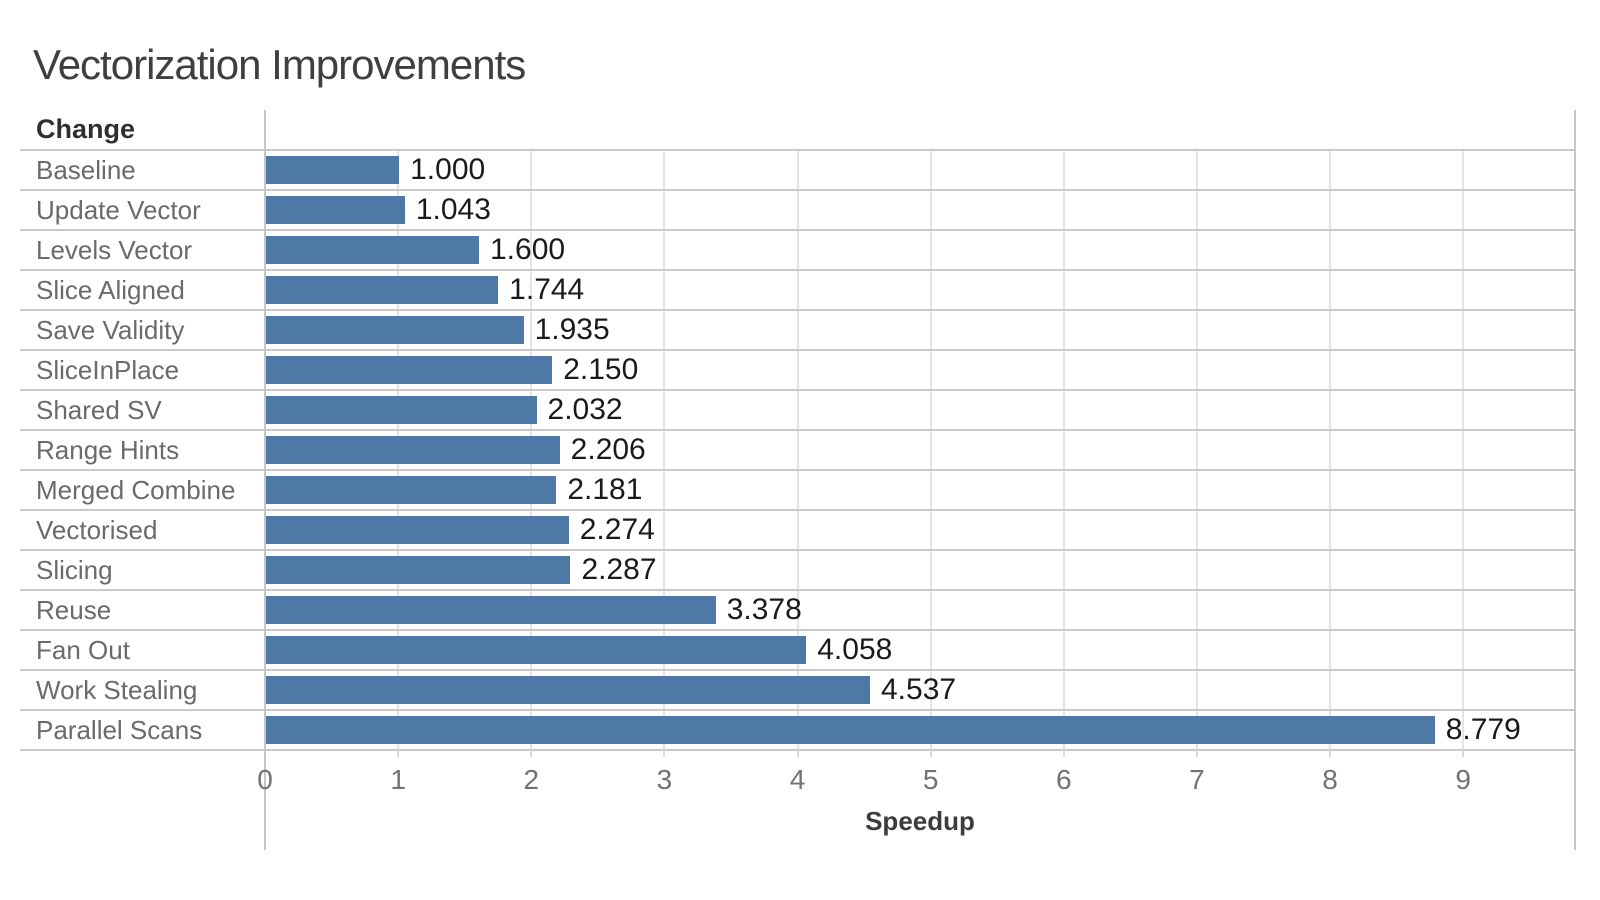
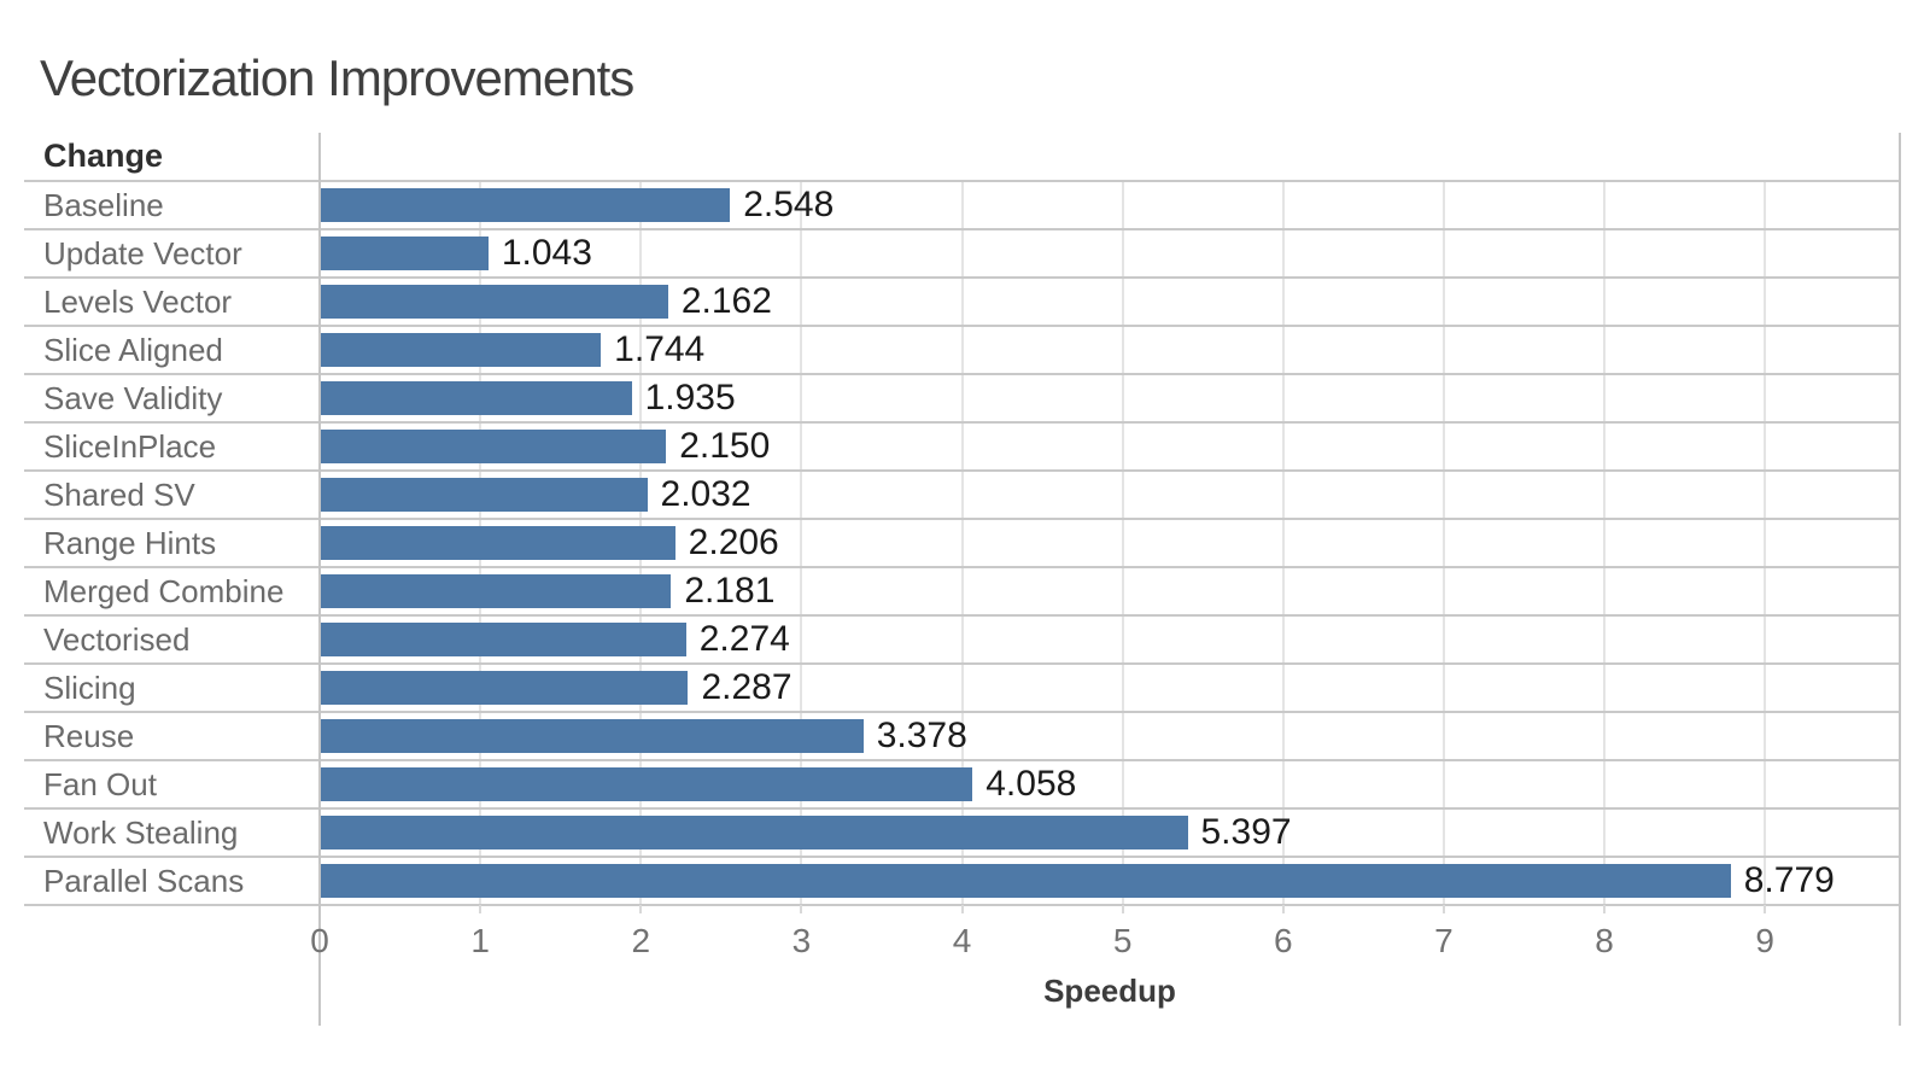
Baseline: 1.000 -> 2.548
Levels Vector: 1.600 -> 2.162
Work Stealing: 4.537 -> 5.397
